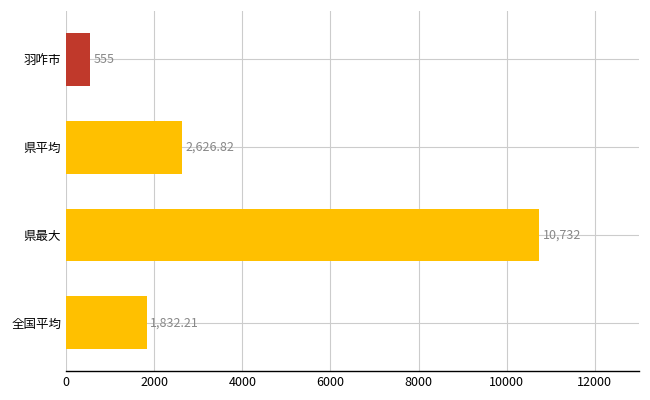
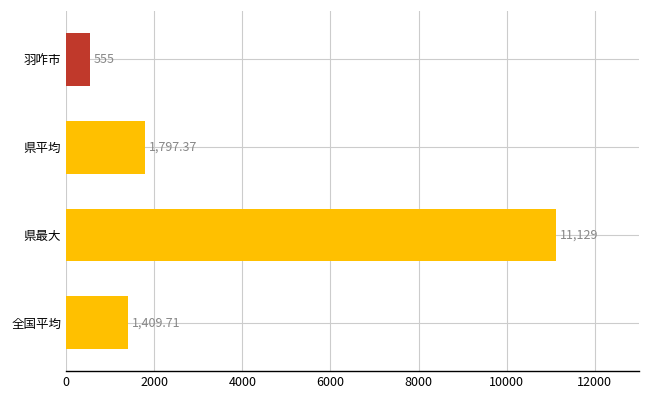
県平均: 2,626.82 -> 1,797.37
県最大: 10,732 -> 11,129
全国平均: 1,832.21 -> 1,409.71
